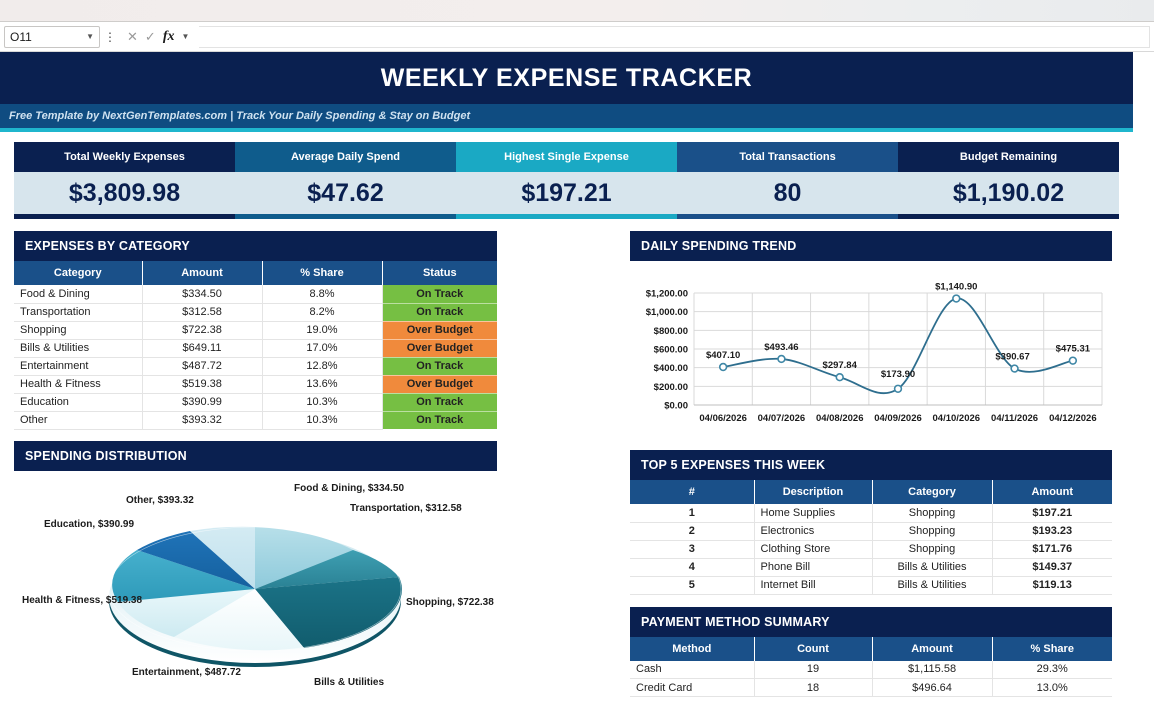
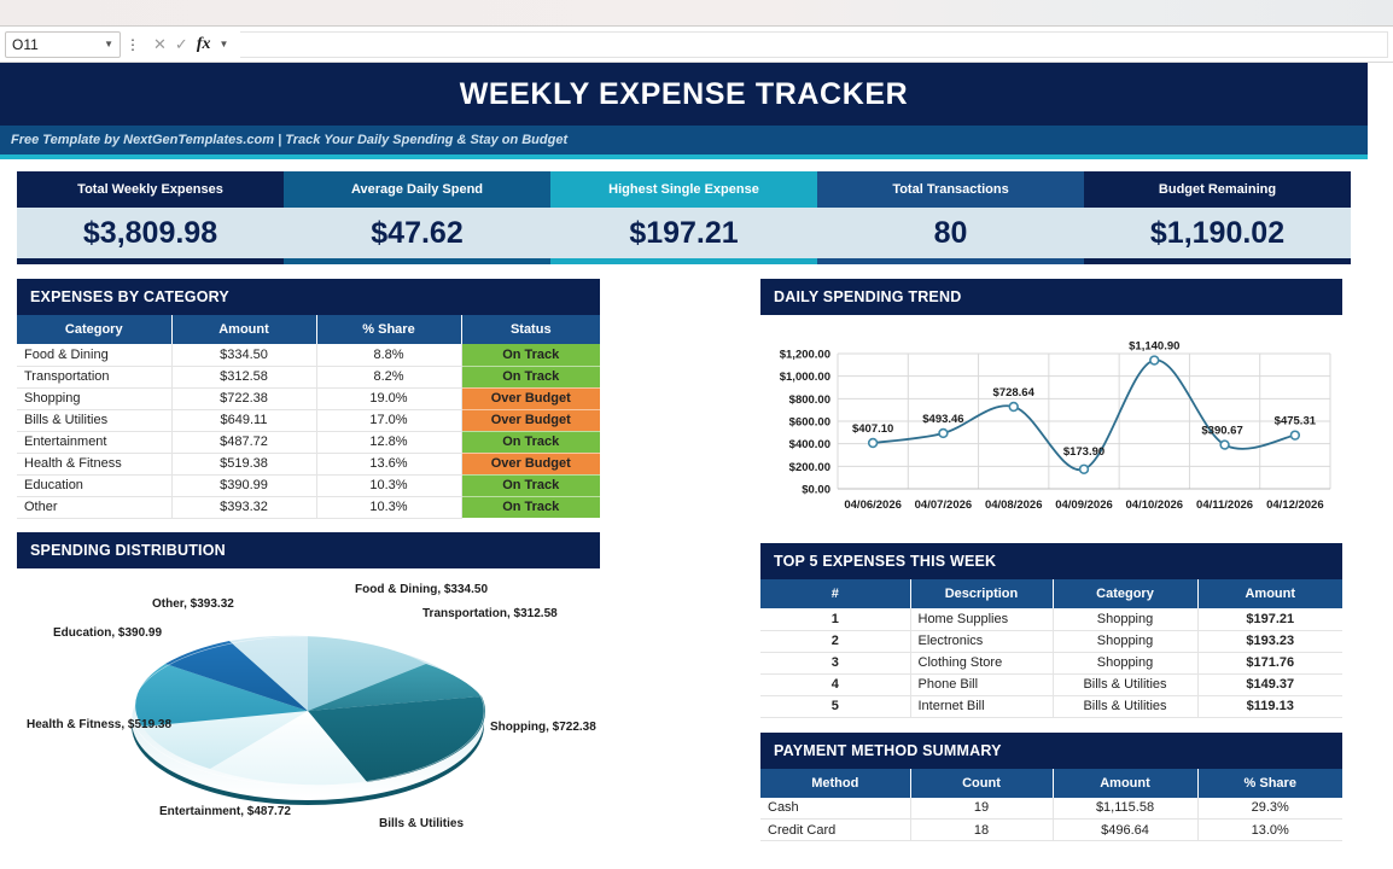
DAILY SPENDING TREND/04/08/2026: $297.84 -> $728.64
